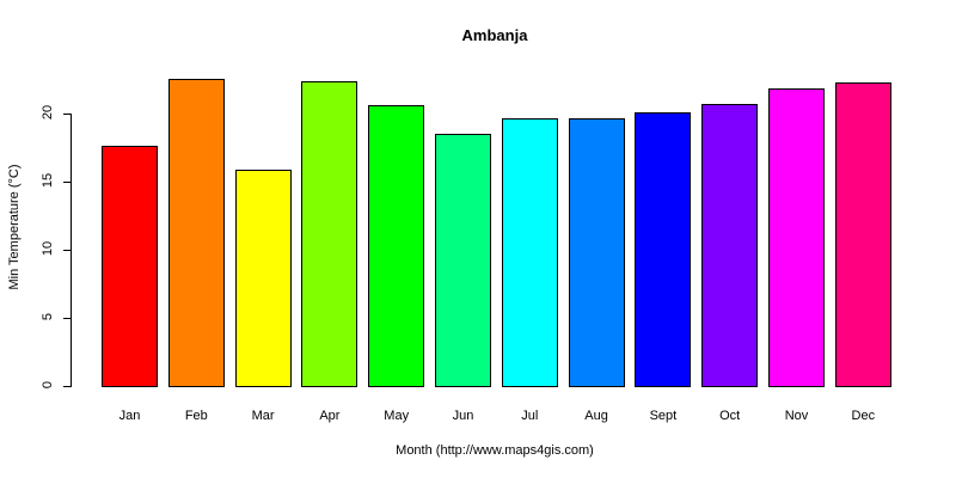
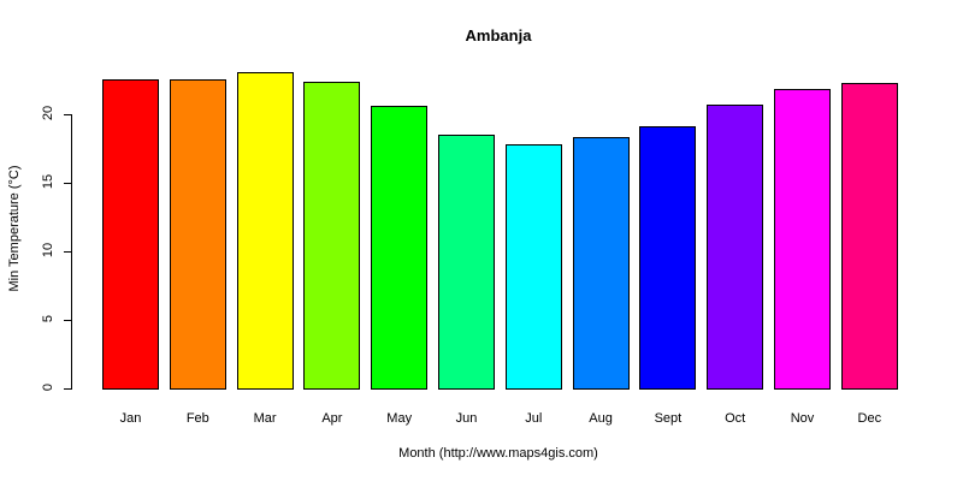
Jan: 17.7 -> 22.6
Mar: 16.0 -> 23.2
Jul: 19.7 -> 17.9
Aug: 19.7 -> 18.4
Sept: 20.2 -> 19.2
